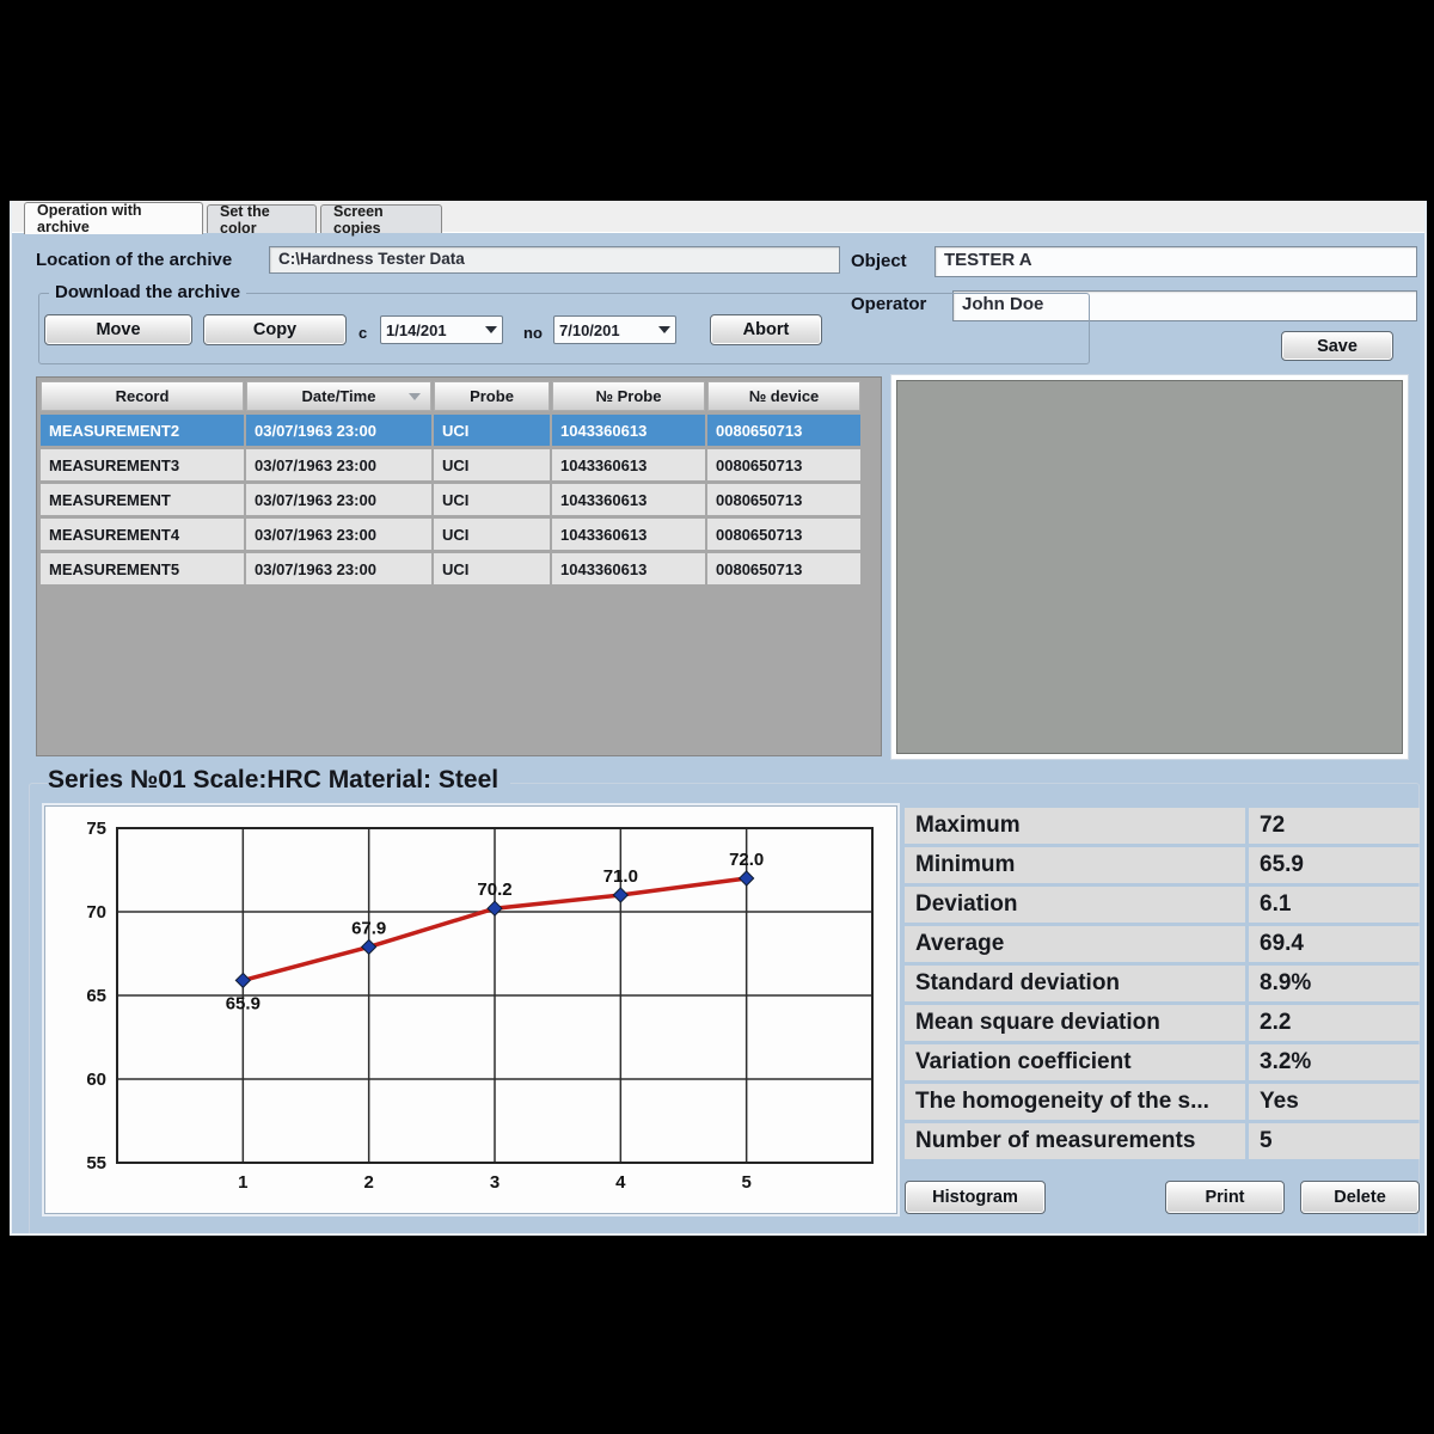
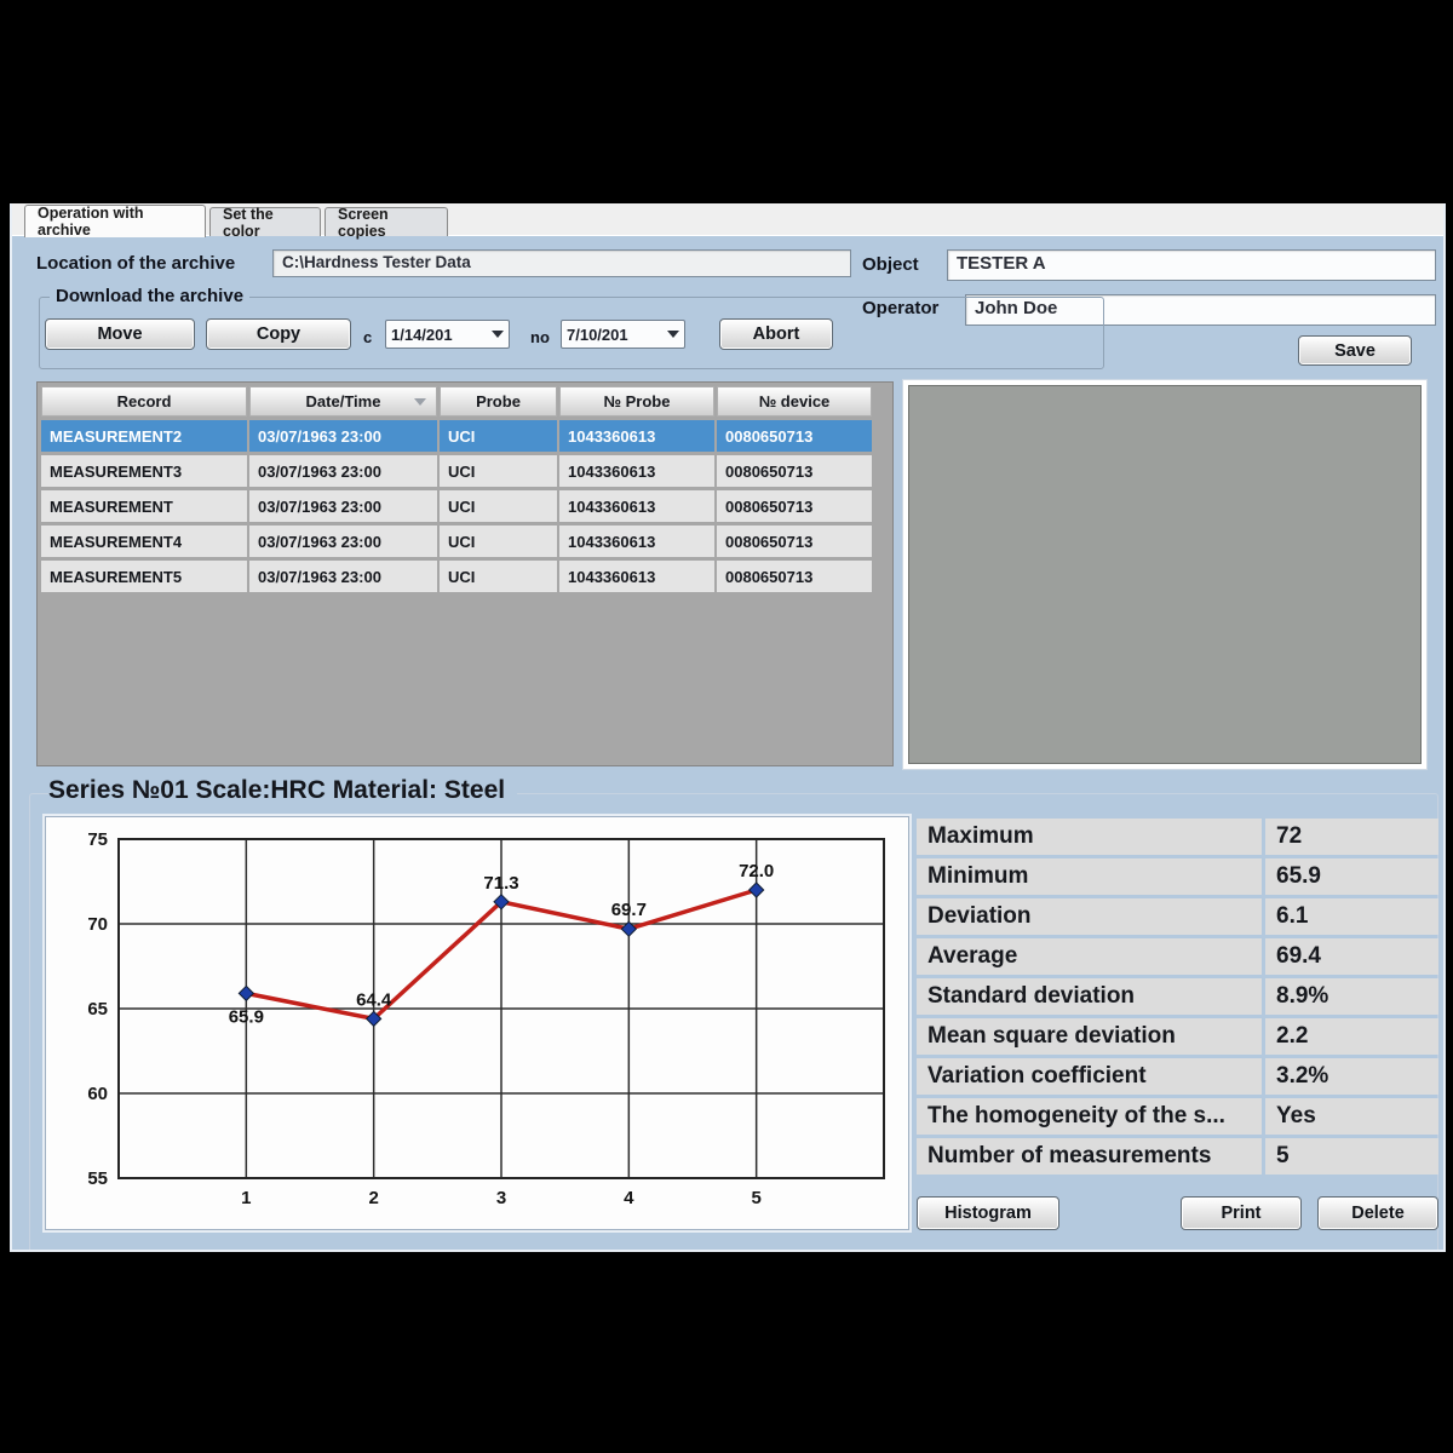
2: 67.9 -> 64.4
3: 70.2 -> 71.3
4: 71.0 -> 69.7
